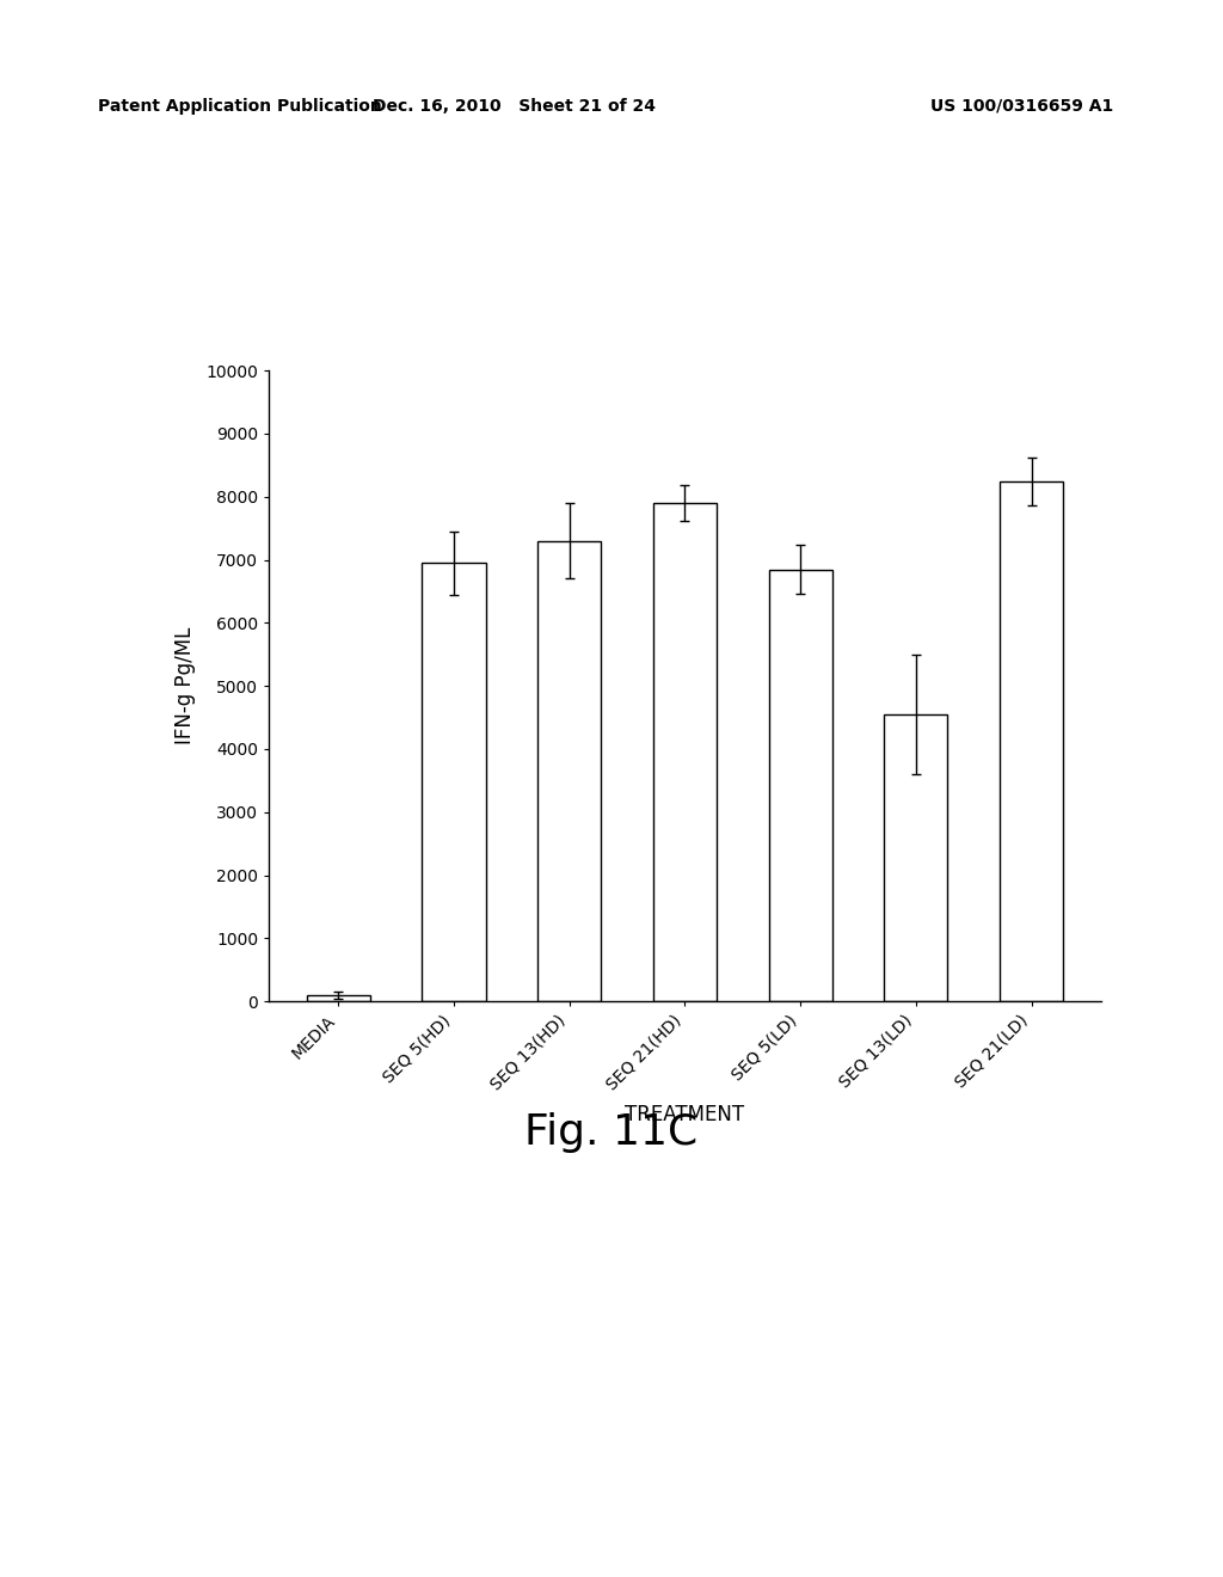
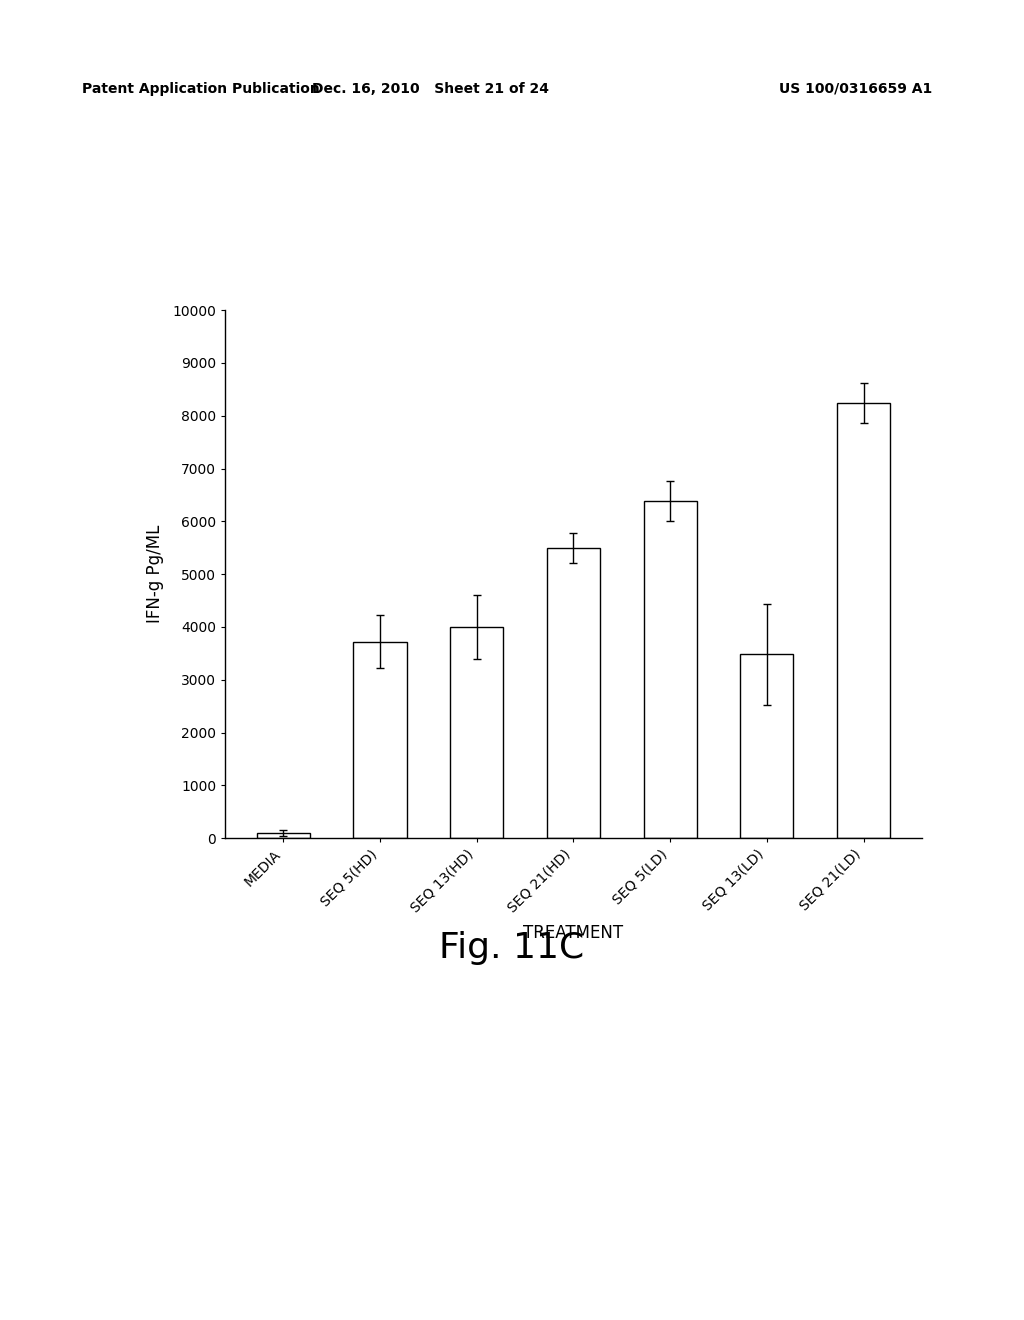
SEQ 5(HD): 6950 -> 3720
SEQ 13(HD): 7300 -> 4000
SEQ 21(HD): 7900 -> 5500
SEQ 5(LD): 6850 -> 6380
SEQ 13(LD): 4550 -> 3480
